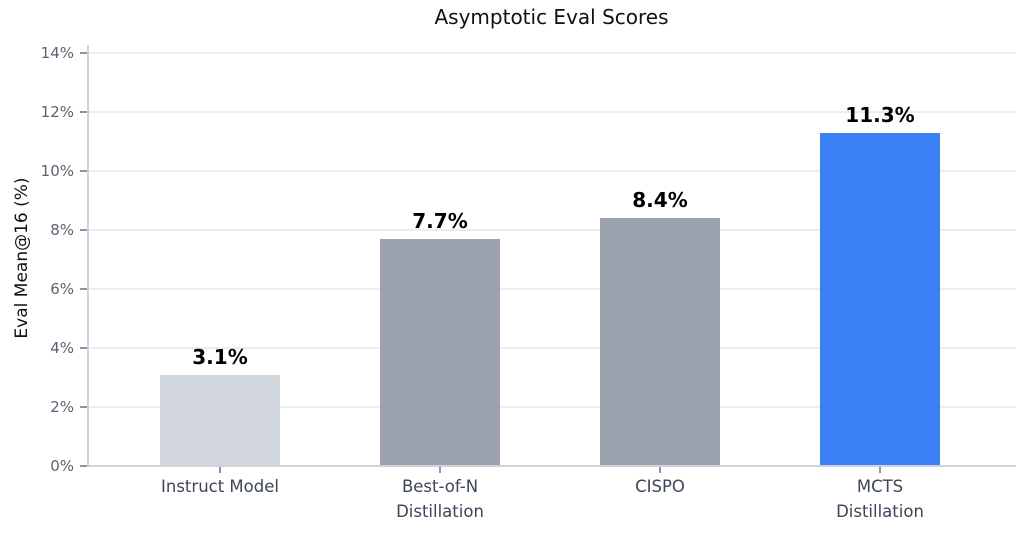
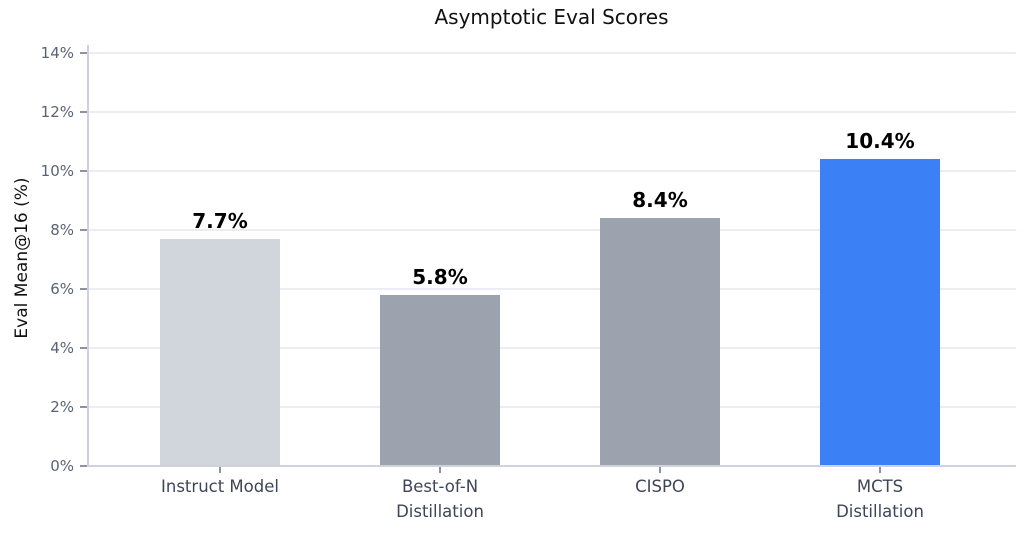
Instruct Model: 3.1% -> 7.7%
Best-of-N Distillation: 7.7% -> 5.8%
MCTS Distillation: 11.3% -> 10.4%
